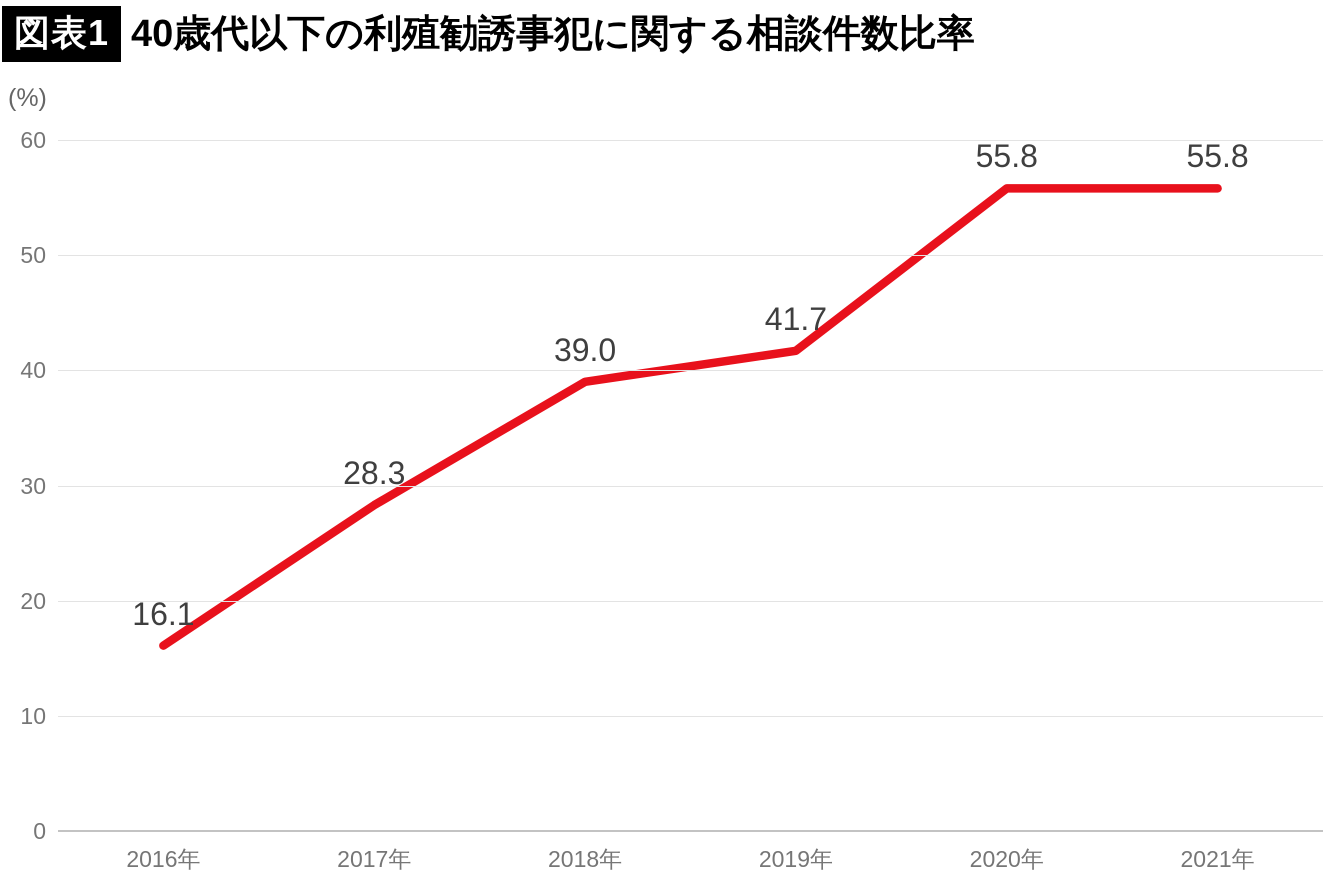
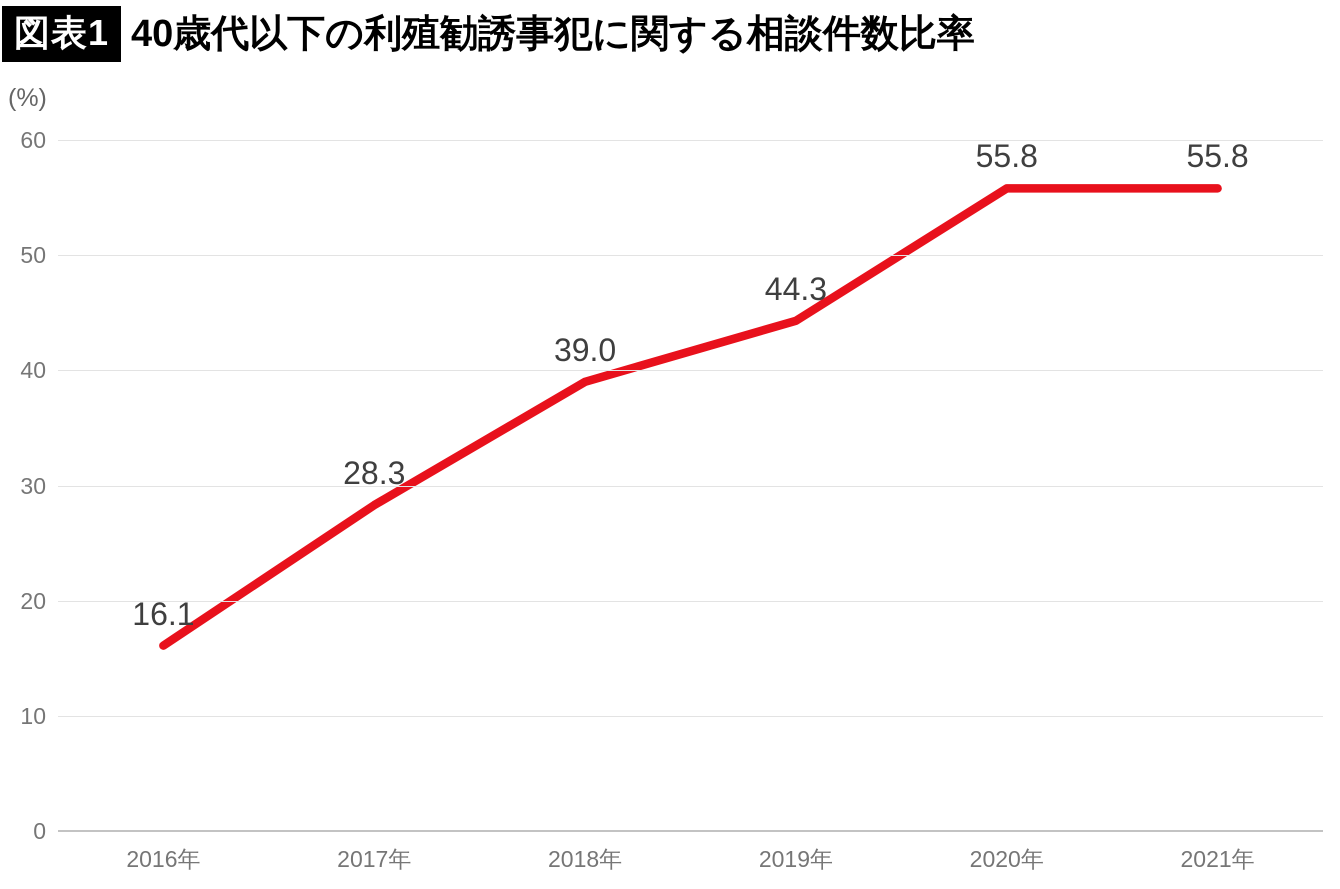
2019年: 41.7 -> 44.3
